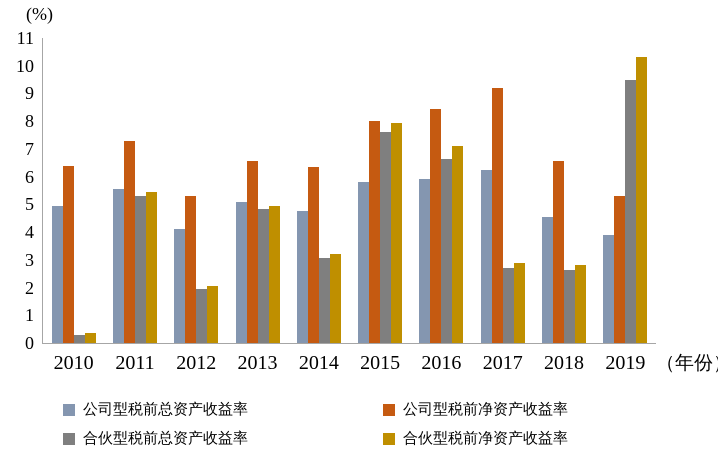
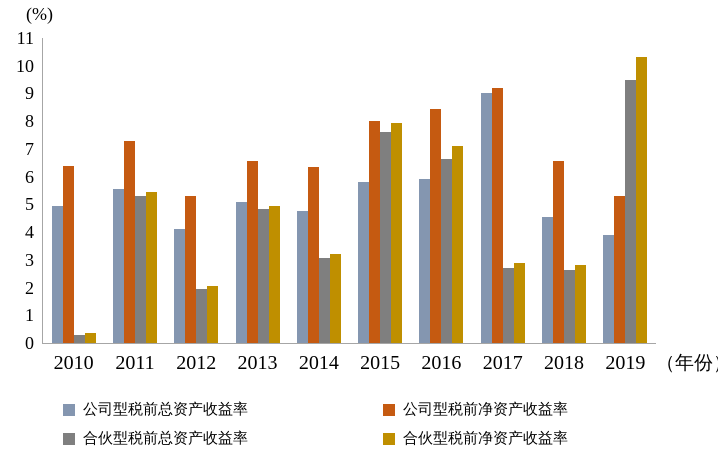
公司型税前总资产收益率/2017: 6.2 -> 9.0
